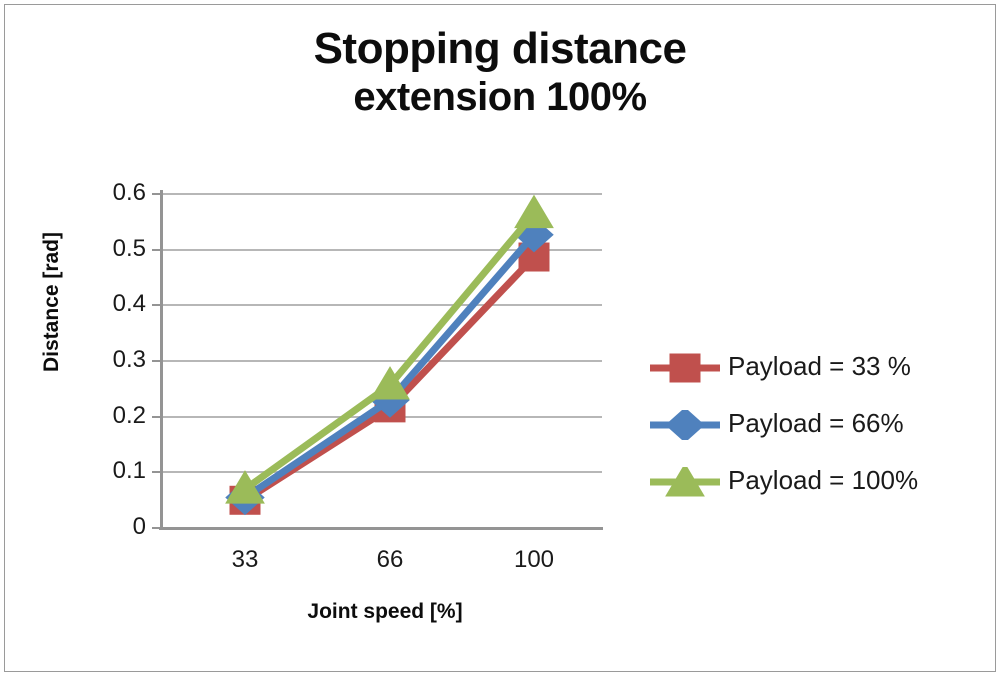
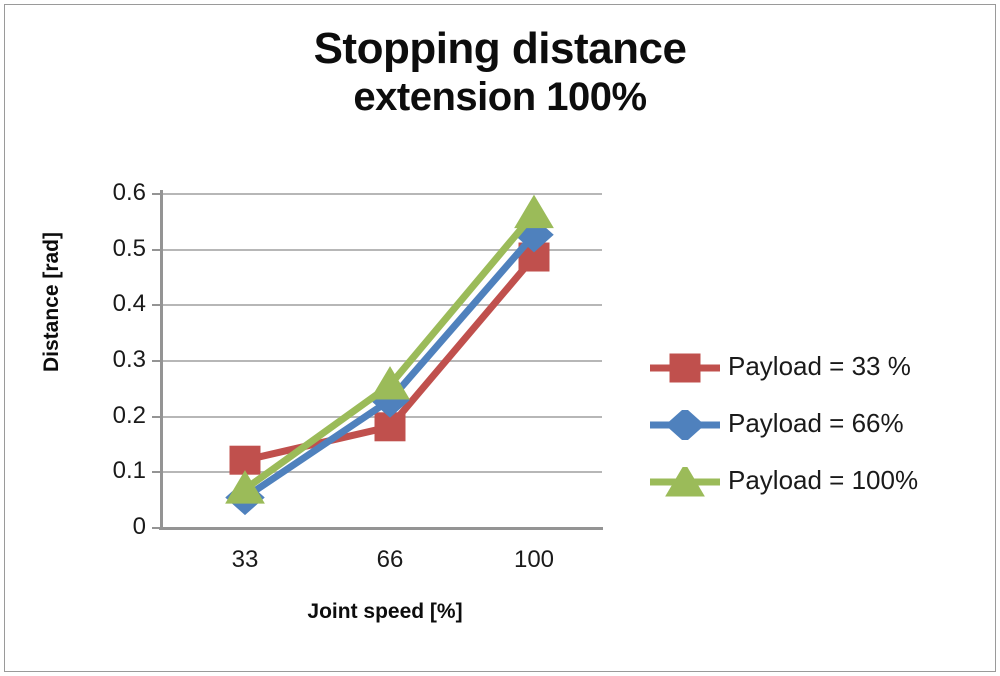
Payload = 33 %/33: 0.05 -> 0.12
Payload = 33 %/66: 0.21 -> 0.18
